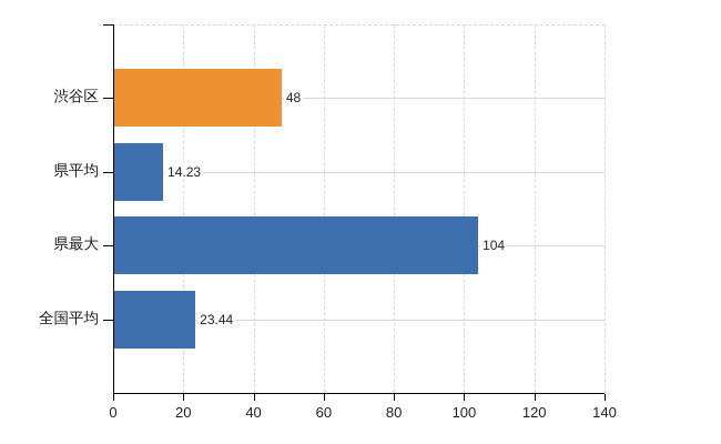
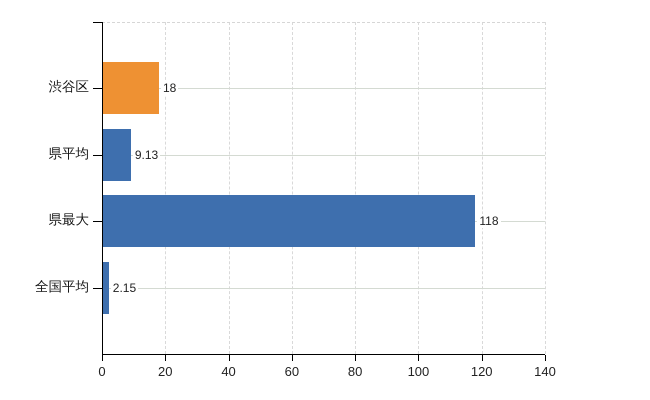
渋谷区: 48 -> 18
県平均: 14.23 -> 9.13
県最大: 104 -> 118
全国平均: 23.44 -> 2.15
